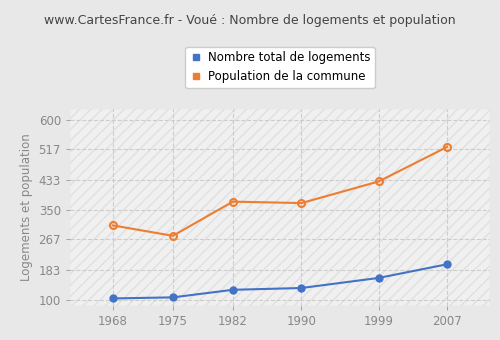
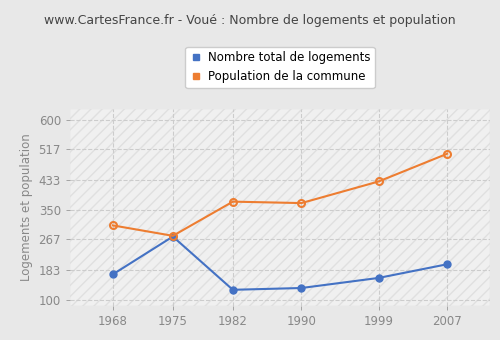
Nombre total de logements/1968: 103 -> 170
Nombre total de logements/1975: 106 -> 275
Population de la commune/2007: 524 -> 505
